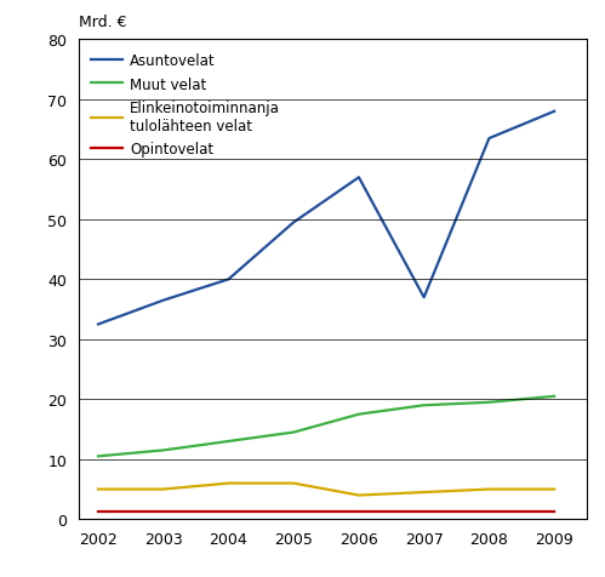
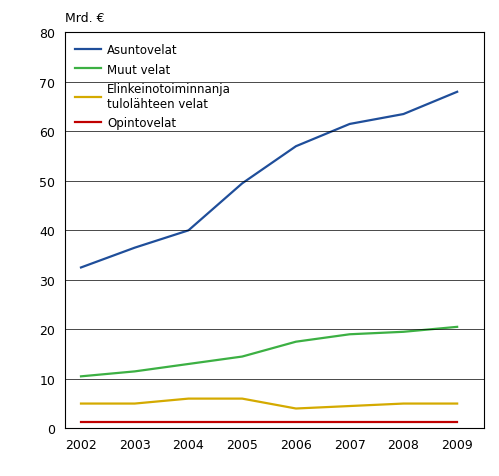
Asuntovelat/2007: 37.0 -> 61.5
